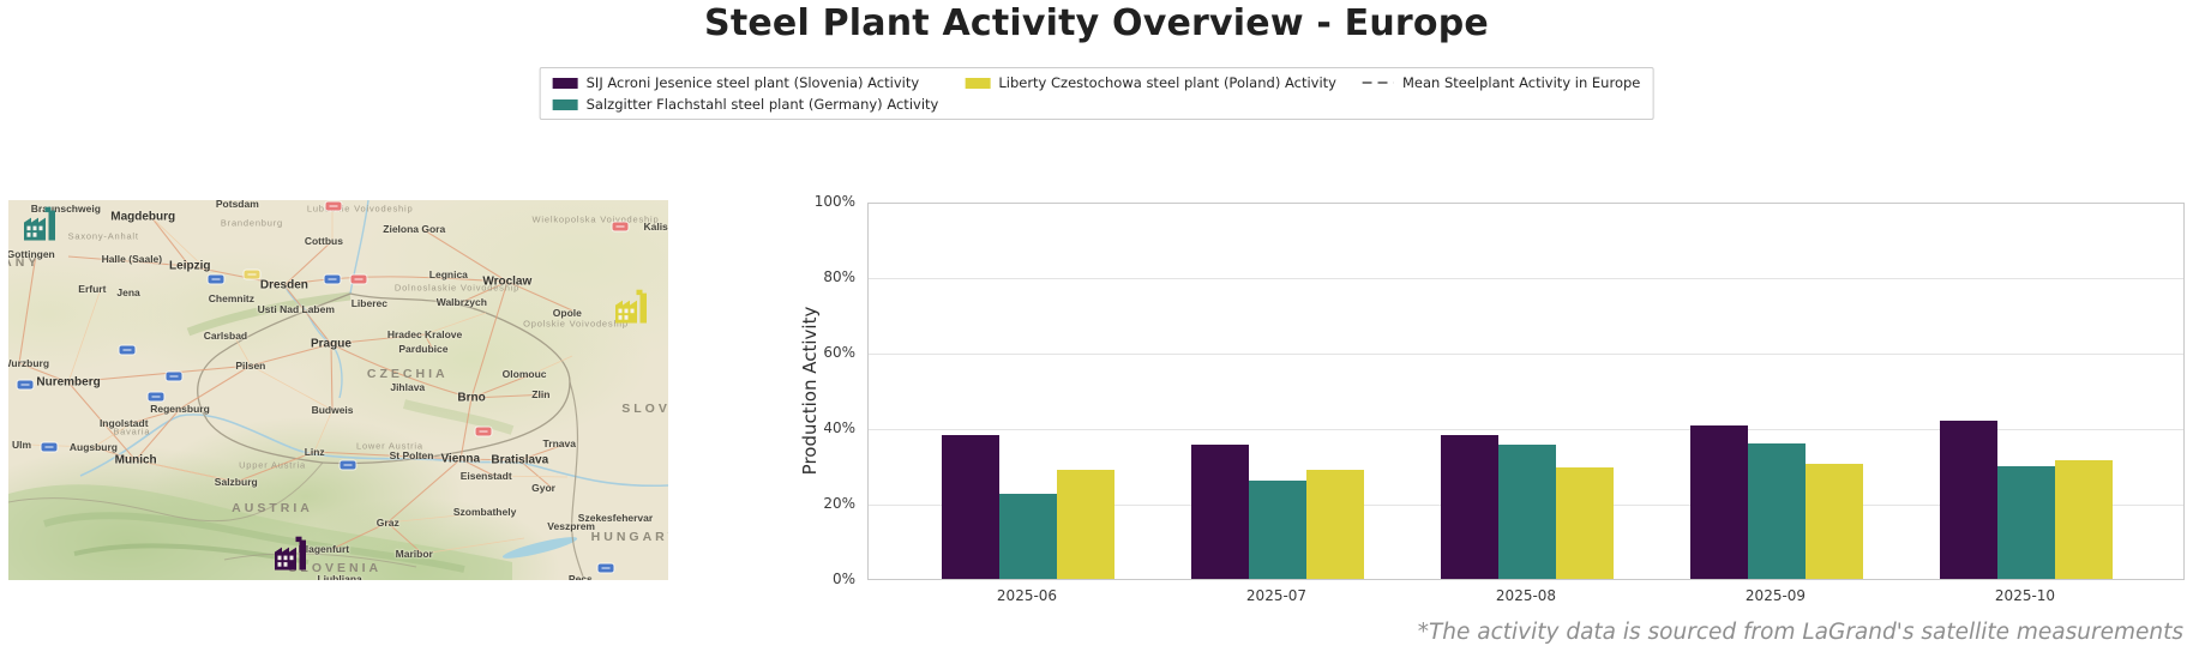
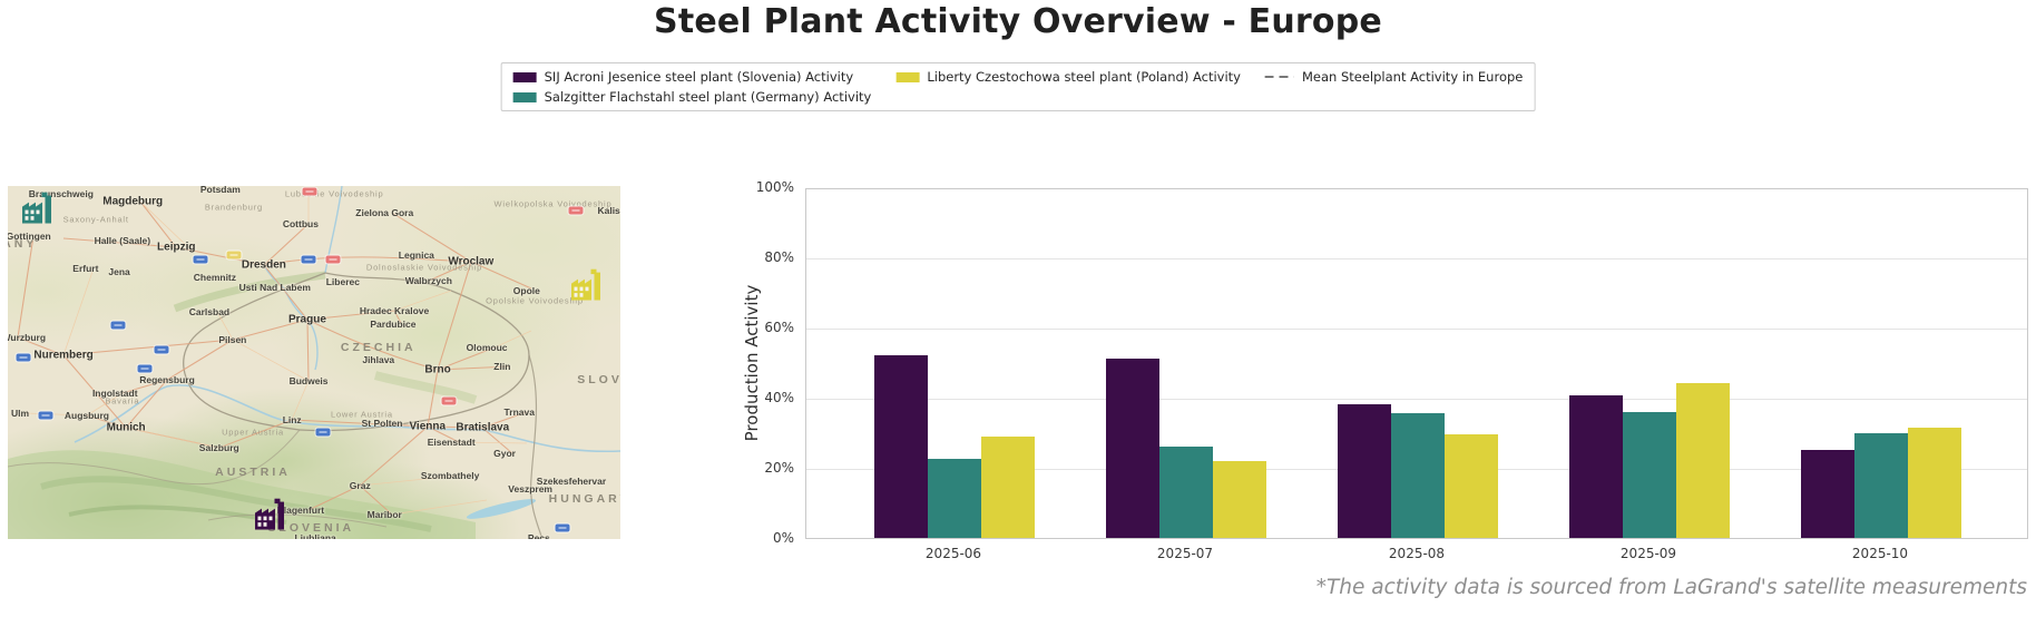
SIJ Acroni Jesenice steel plant (Slovenia) Activity/2025-06: 38% -> 52%
SIJ Acroni Jesenice steel plant (Slovenia) Activity/2025-07: 36% -> 51%
Liberty Czestochowa steel plant (Poland) Activity/2025-07: 29% -> 22%
Liberty Czestochowa steel plant (Poland) Activity/2025-09: 30% -> 44%
SIJ Acroni Jesenice steel plant (Slovenia) Activity/2025-10: 42% -> 25%
